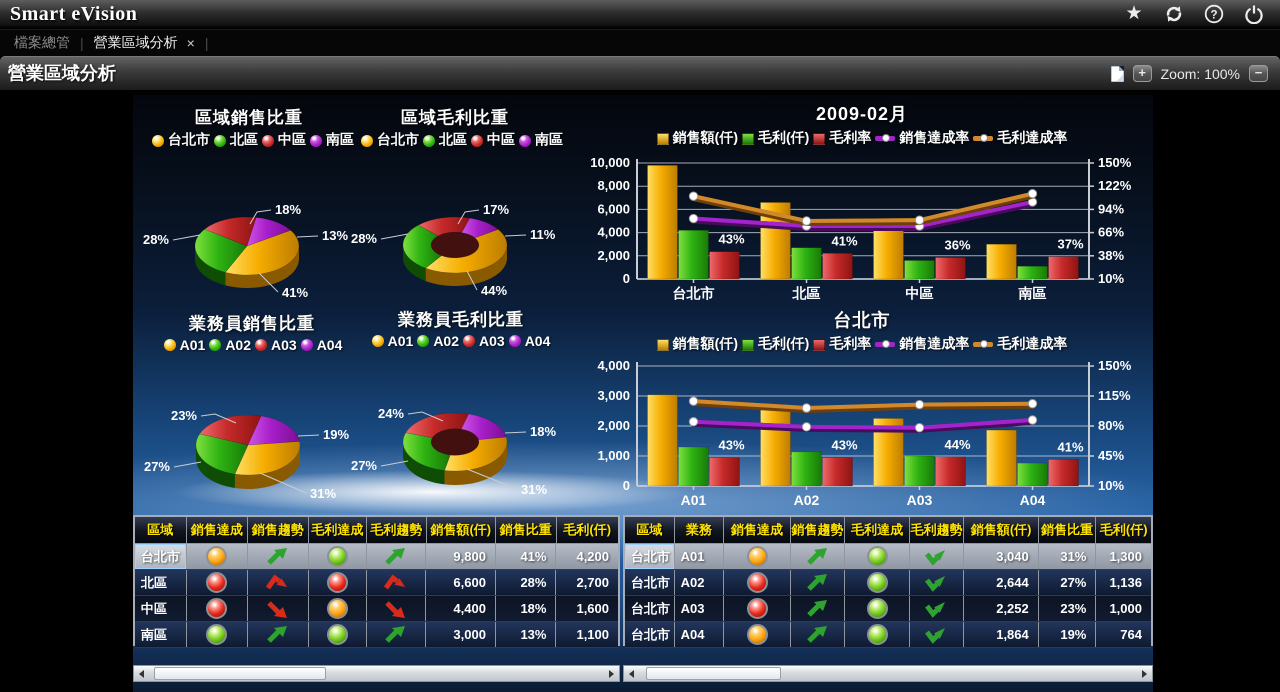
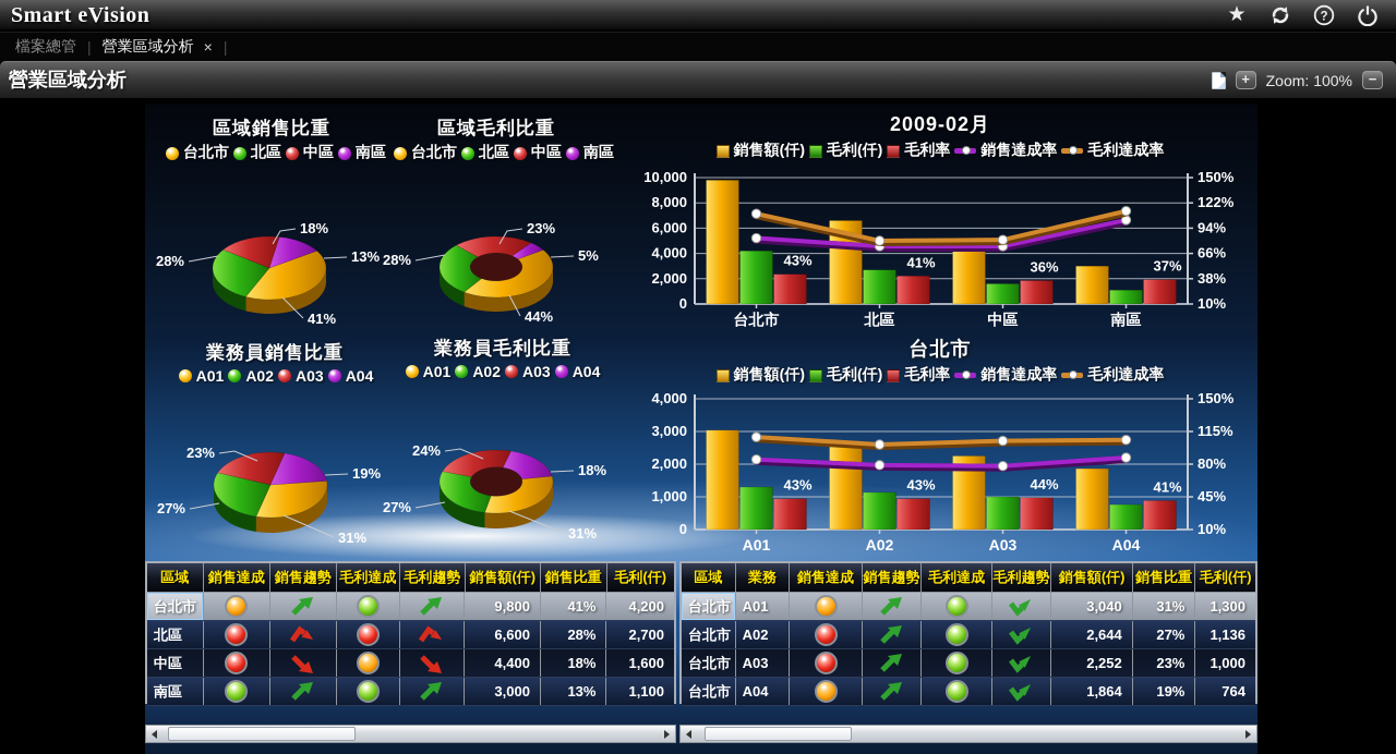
區域毛利比重/中區: 17% -> 23%
區域毛利比重/南區: 11% -> 5%
